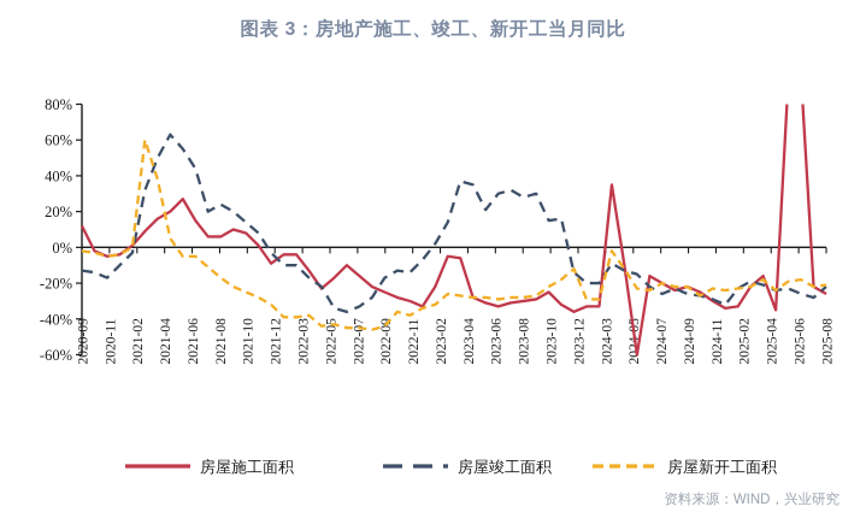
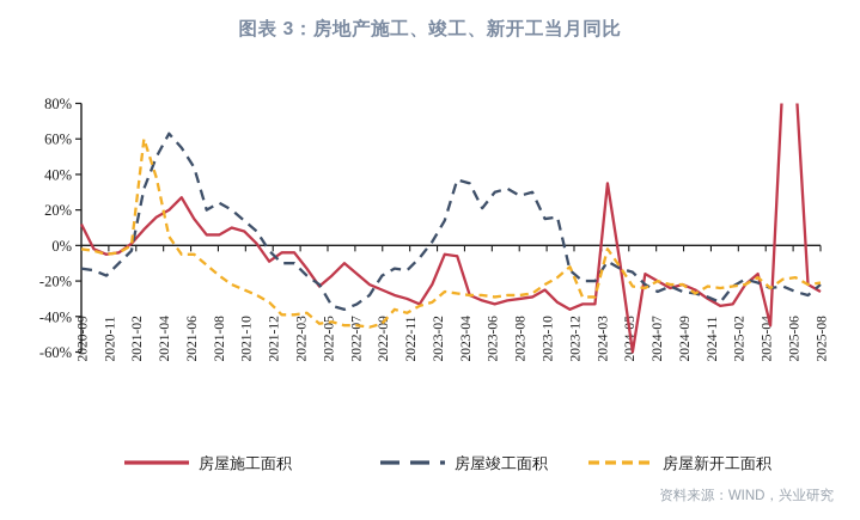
房屋施工面积/2025-04: -35% -> -45%
